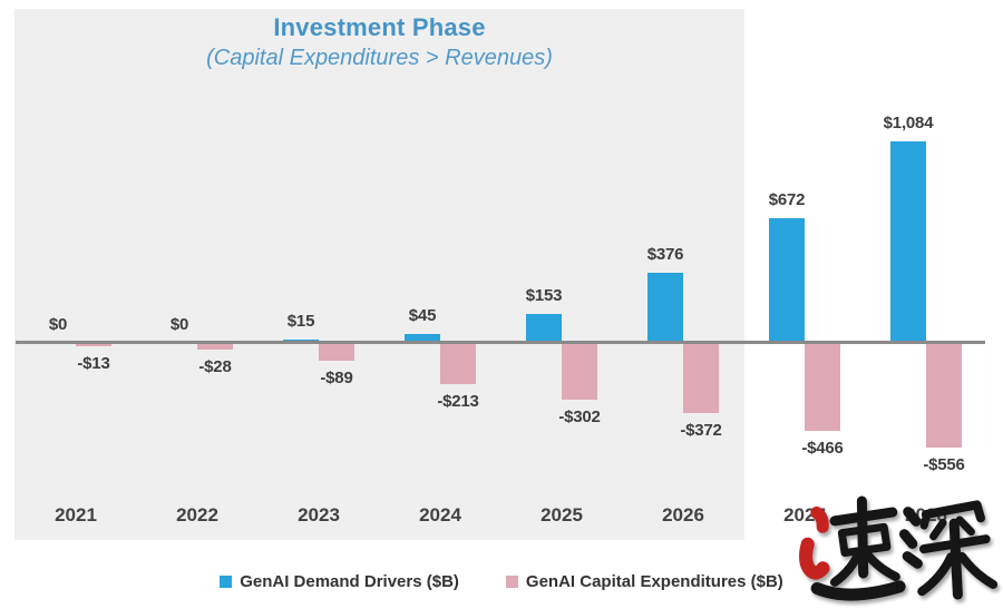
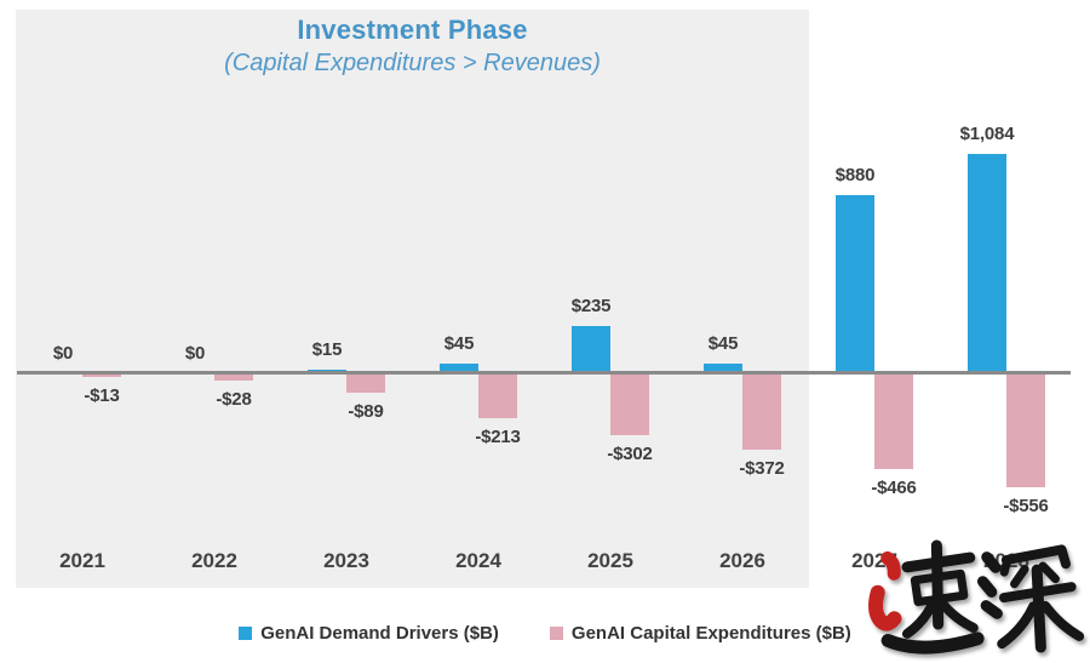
GenAI Demand Drivers ($B)/2025: $153 -> $235
GenAI Demand Drivers ($B)/2026: $376 -> $45
GenAI Demand Drivers ($B)/2027: $672 -> $880
